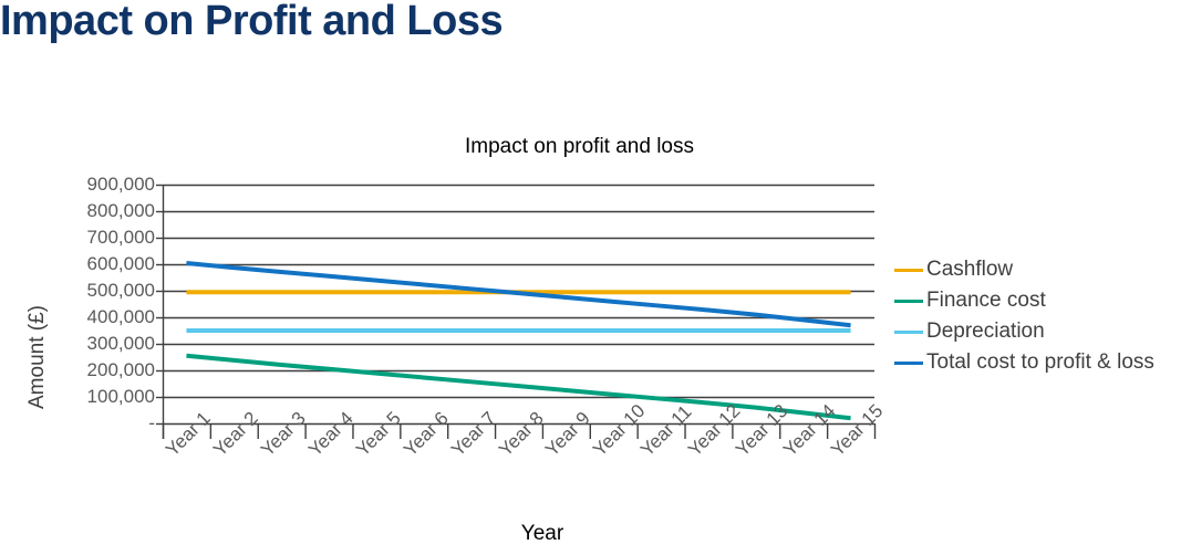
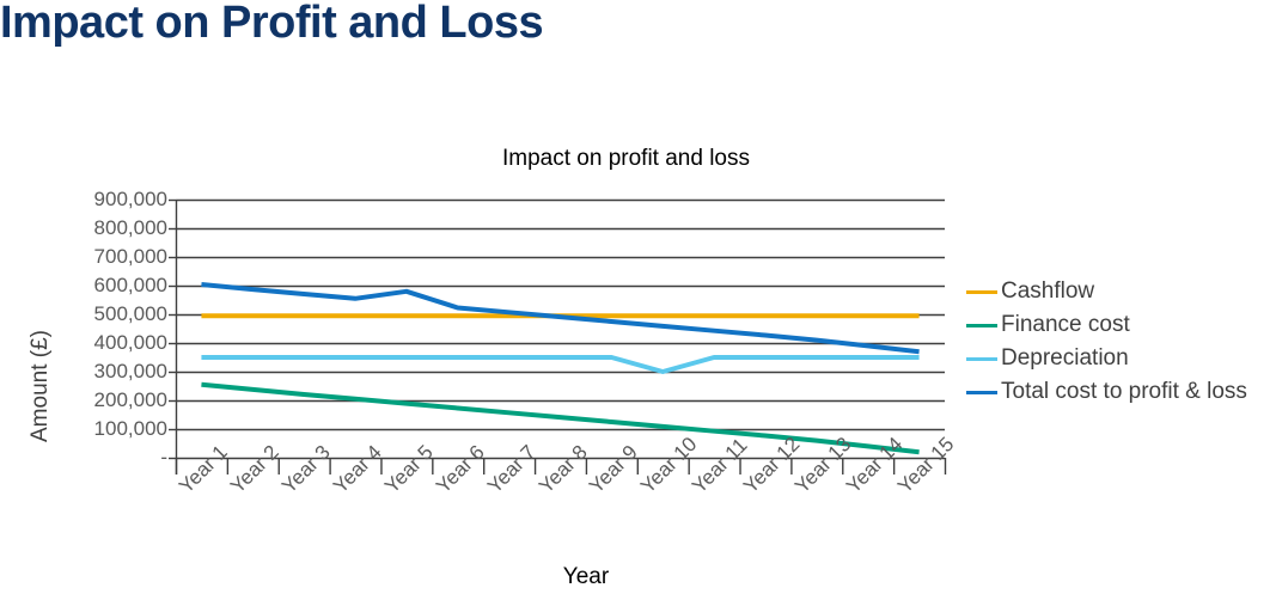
Total cost to profit & loss/Year 5: 540000 -> 580000
Depreciation/Year 10: 350000 -> 300000
